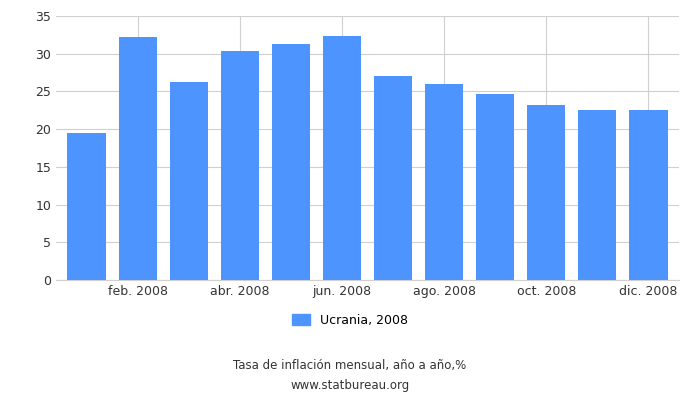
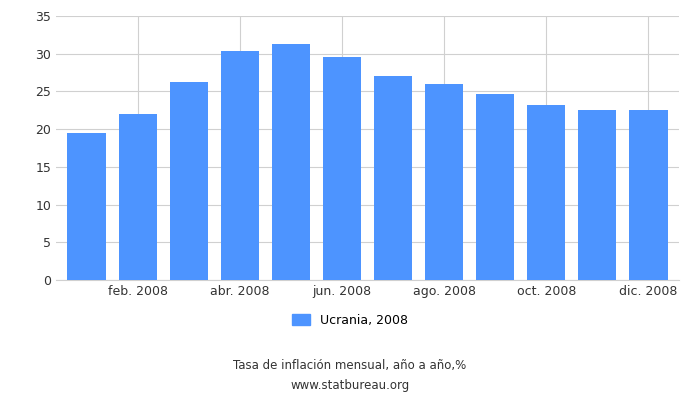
feb. 2008: 32.2 -> 22.0
jun. 2008: 32.4 -> 29.5
